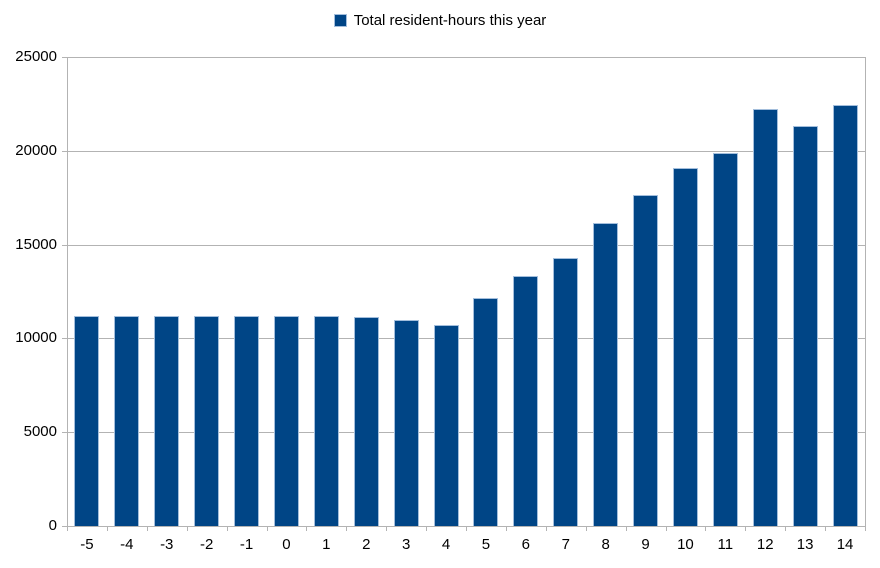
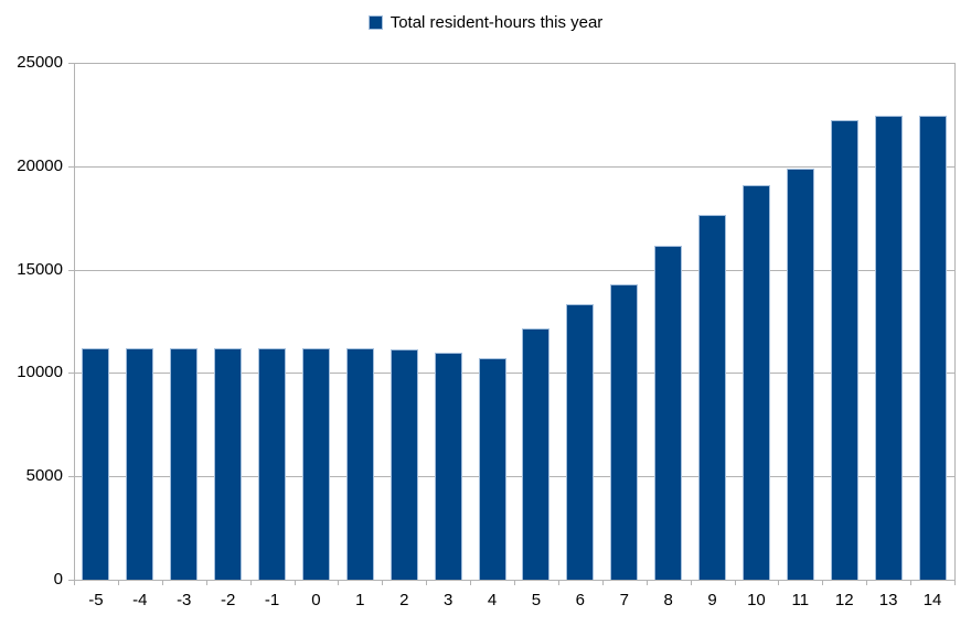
13: 21300 -> 22400
